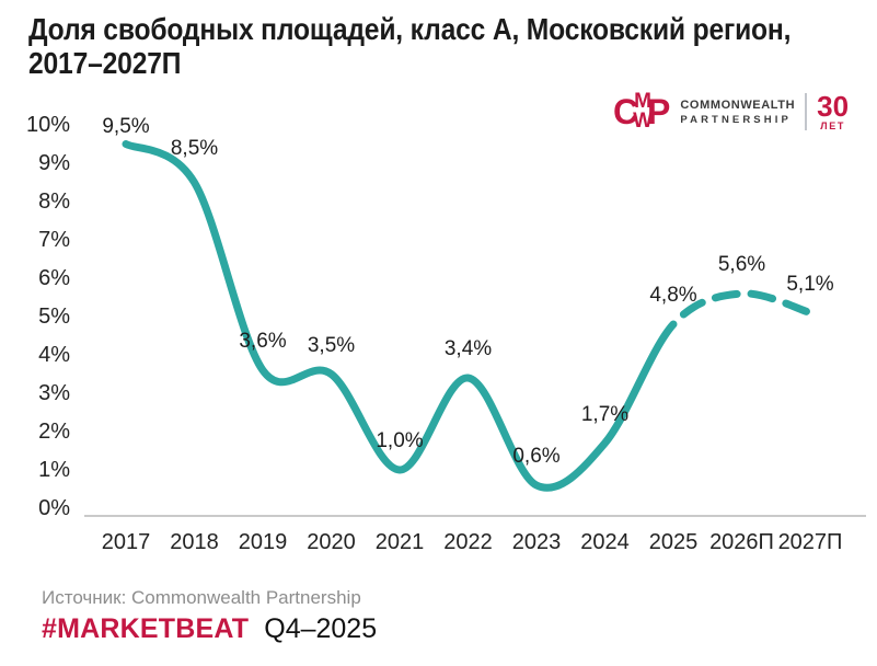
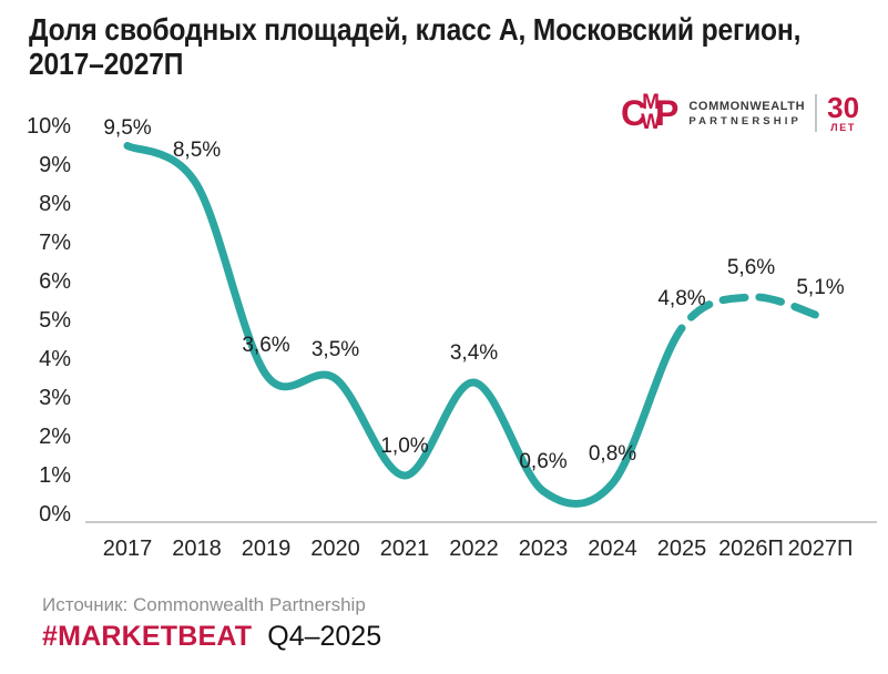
2024: 1,7% -> 0,8%
